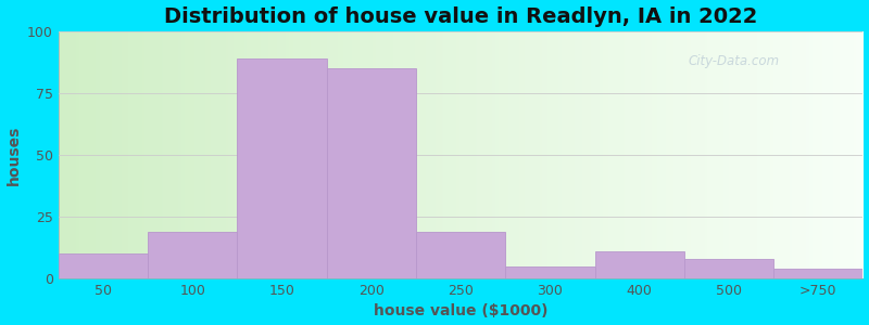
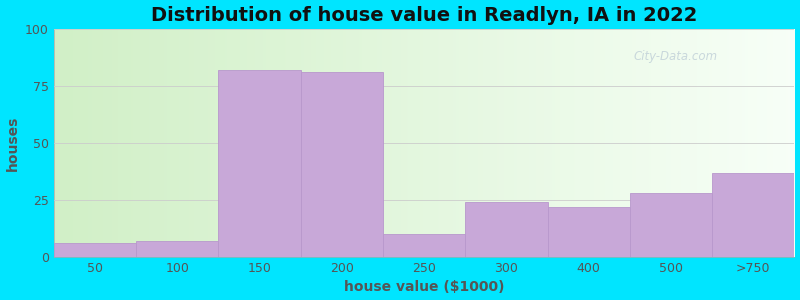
50: 10 -> 6
100: 19 -> 7
150: 89 -> 82
200: 85 -> 81
250: 19 -> 10
300: 5 -> 24
400: 11 -> 22
500: 8 -> 28
>750: 4 -> 37
